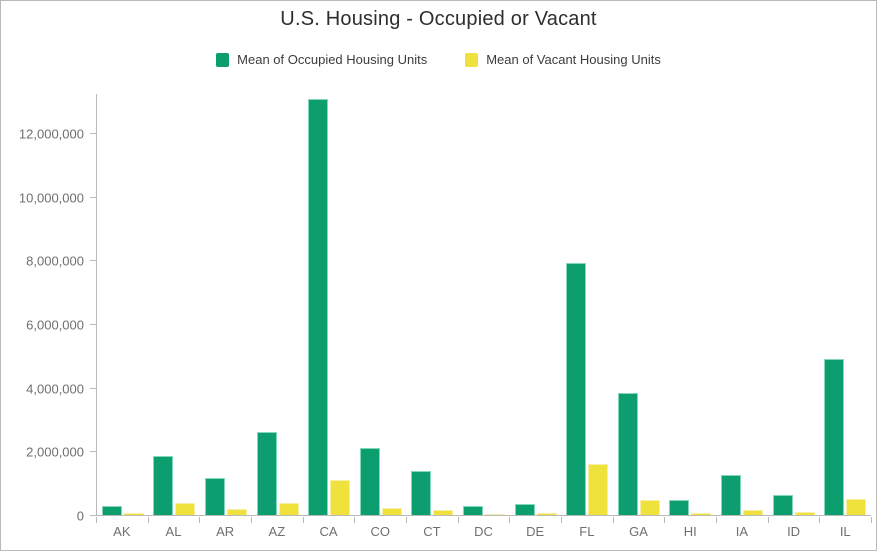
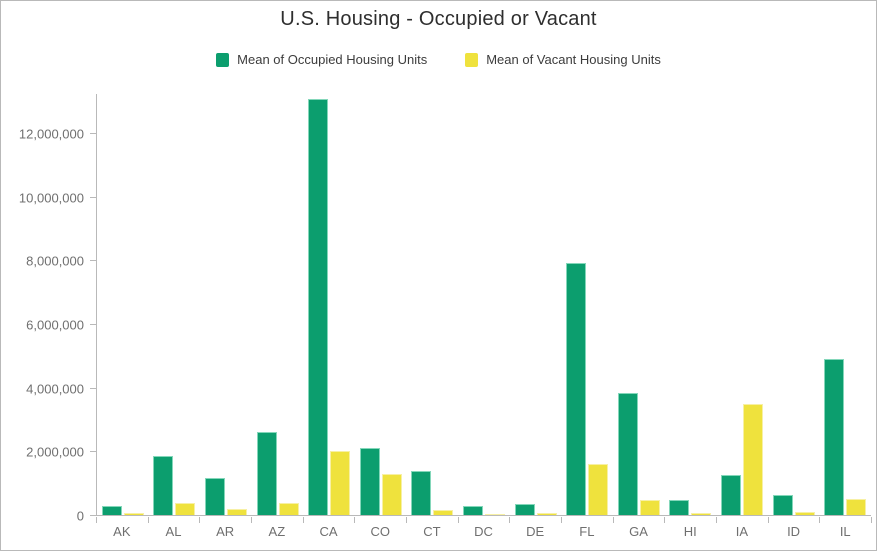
Mean of Vacant Housing Units/CA: 1100000 -> 2000000
Mean of Vacant Housing Units/CO: 200000 -> 1300000
Mean of Vacant Housing Units/IA: 100000 -> 3500000
